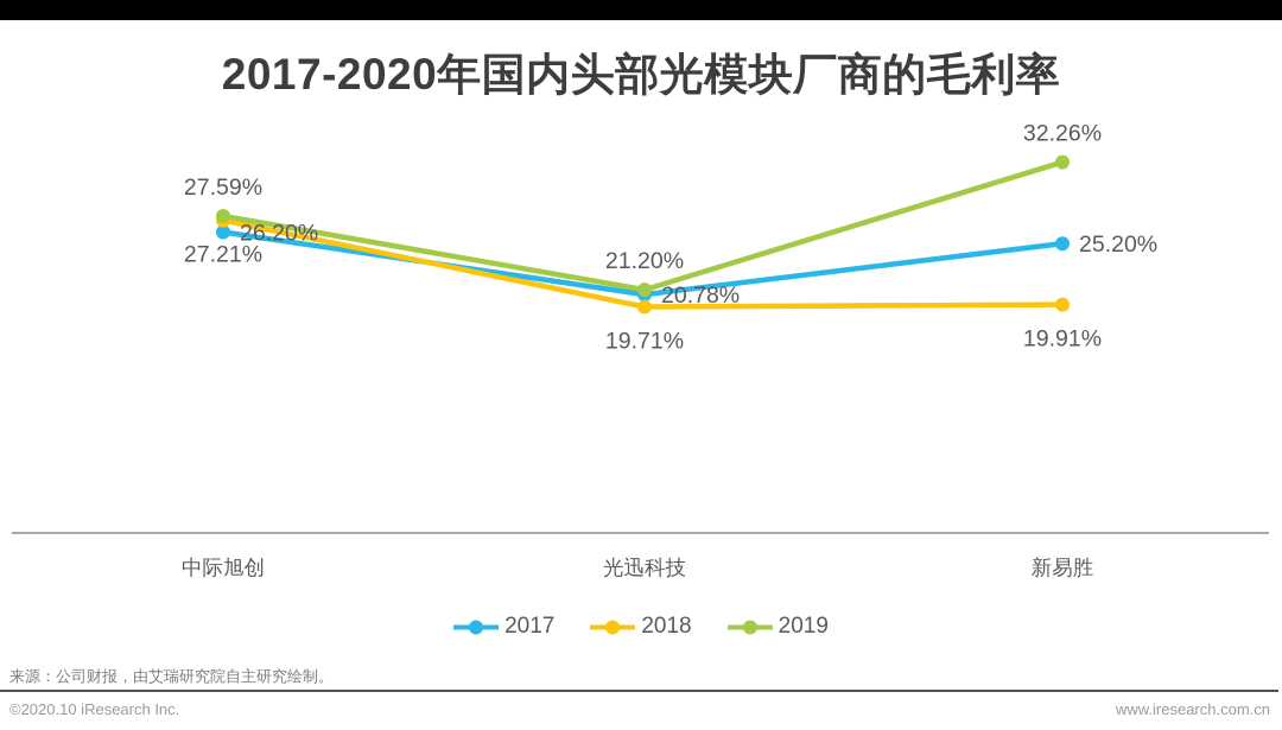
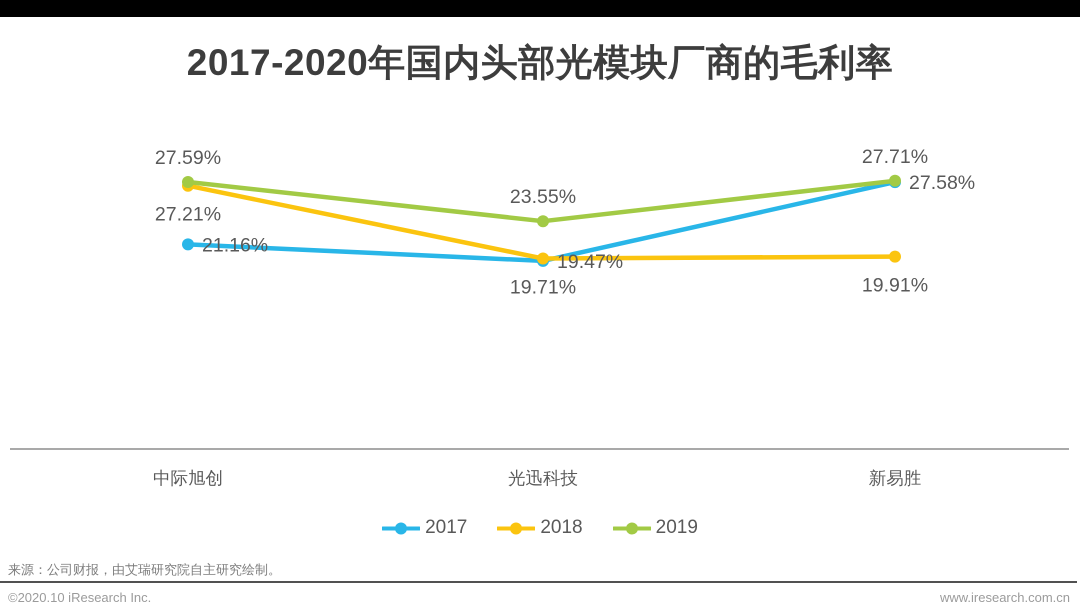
2017/中际旭创: 26.20% -> 21.16%
2017/光迅科技: 20.78% -> 19.47%
2019/光迅科技: 21.20% -> 23.55%
2017/新易胜: 25.20% -> 27.58%
2019/新易胜: 32.26% -> 27.71%
